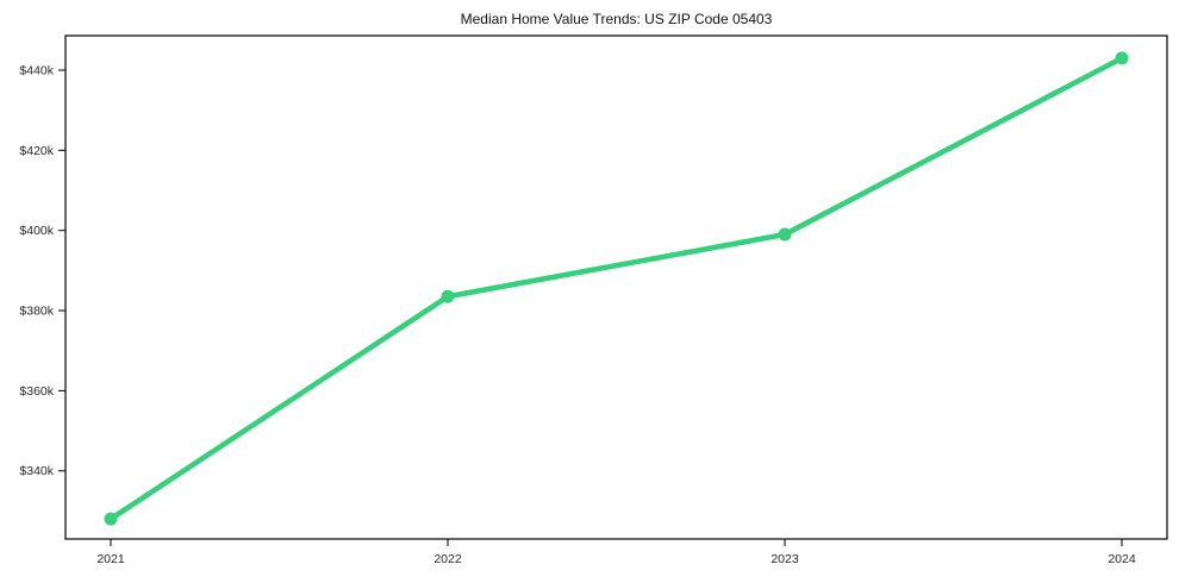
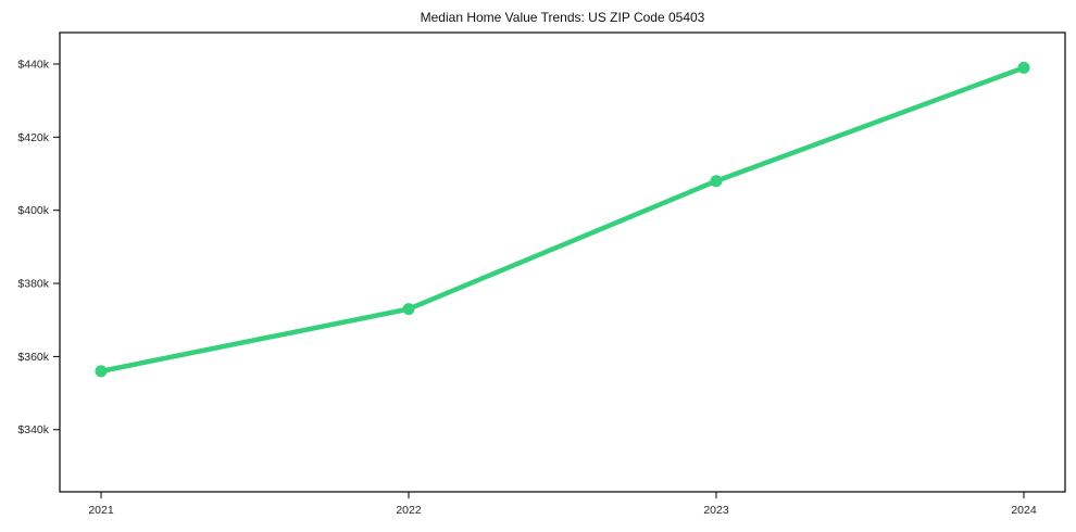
2021: $328k -> $356k
2022: $384k -> $373k
2023: $399k -> $408k
2024: $443k -> $439k
